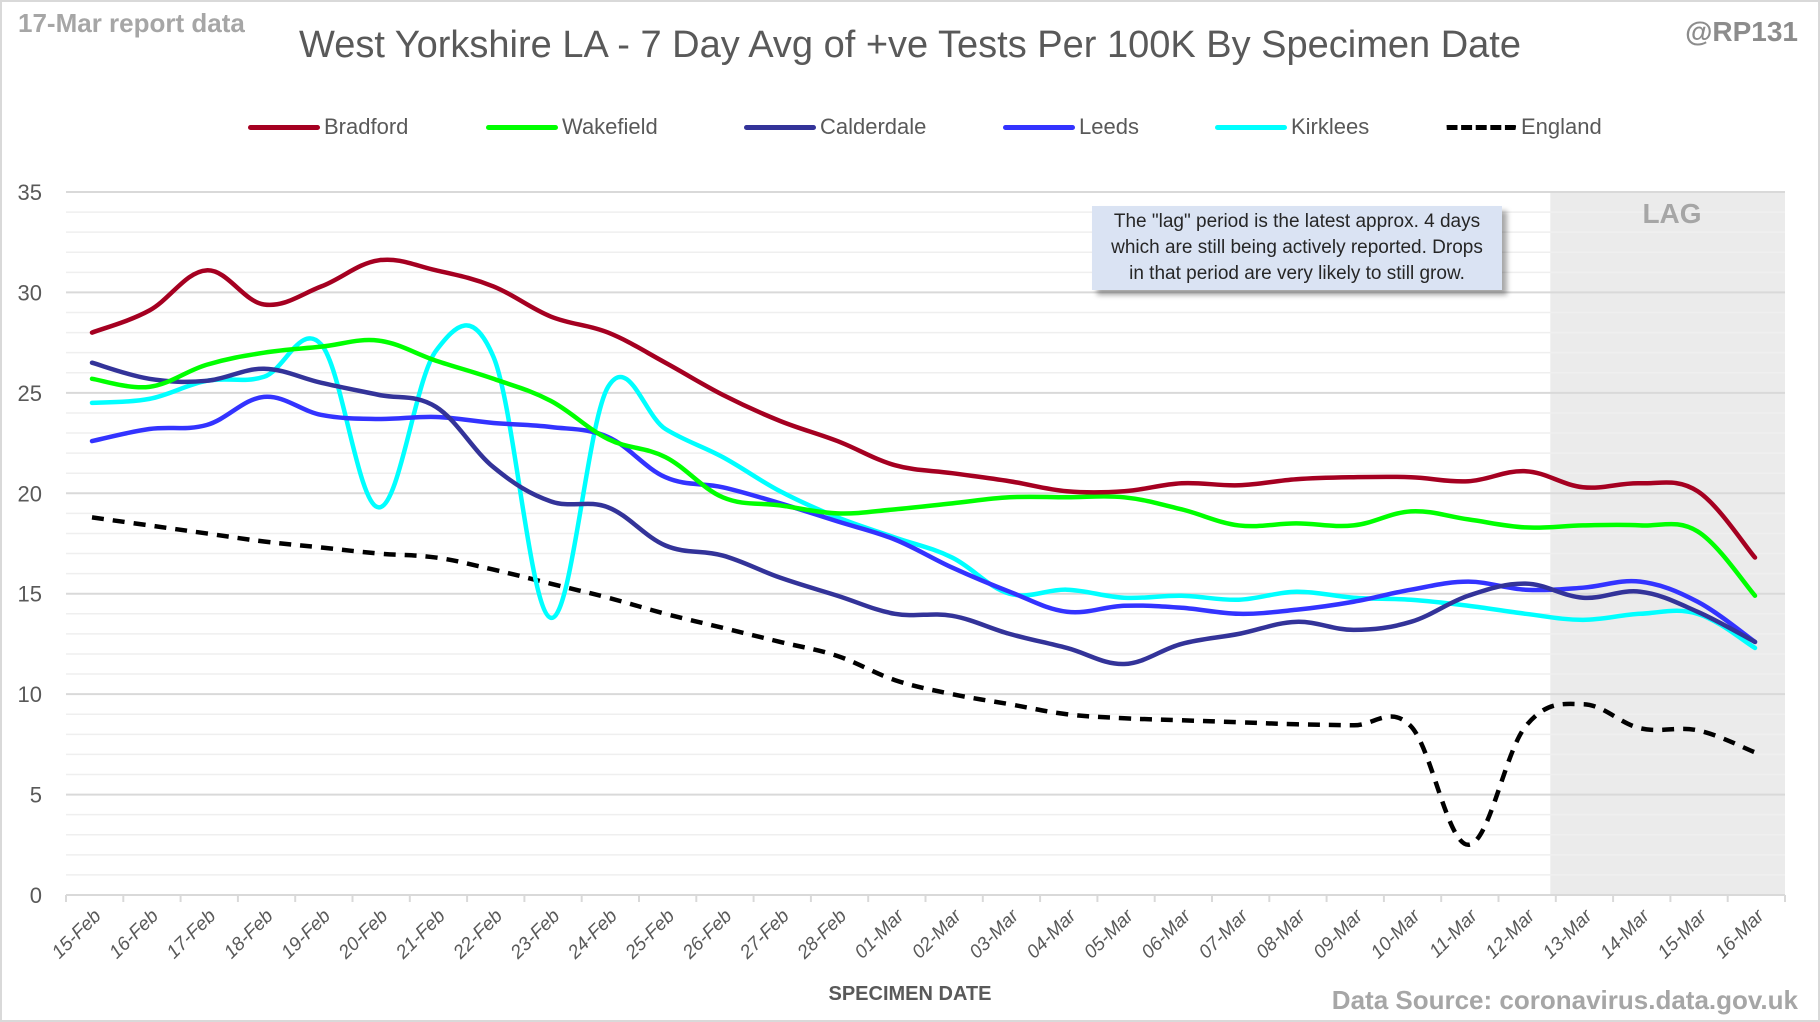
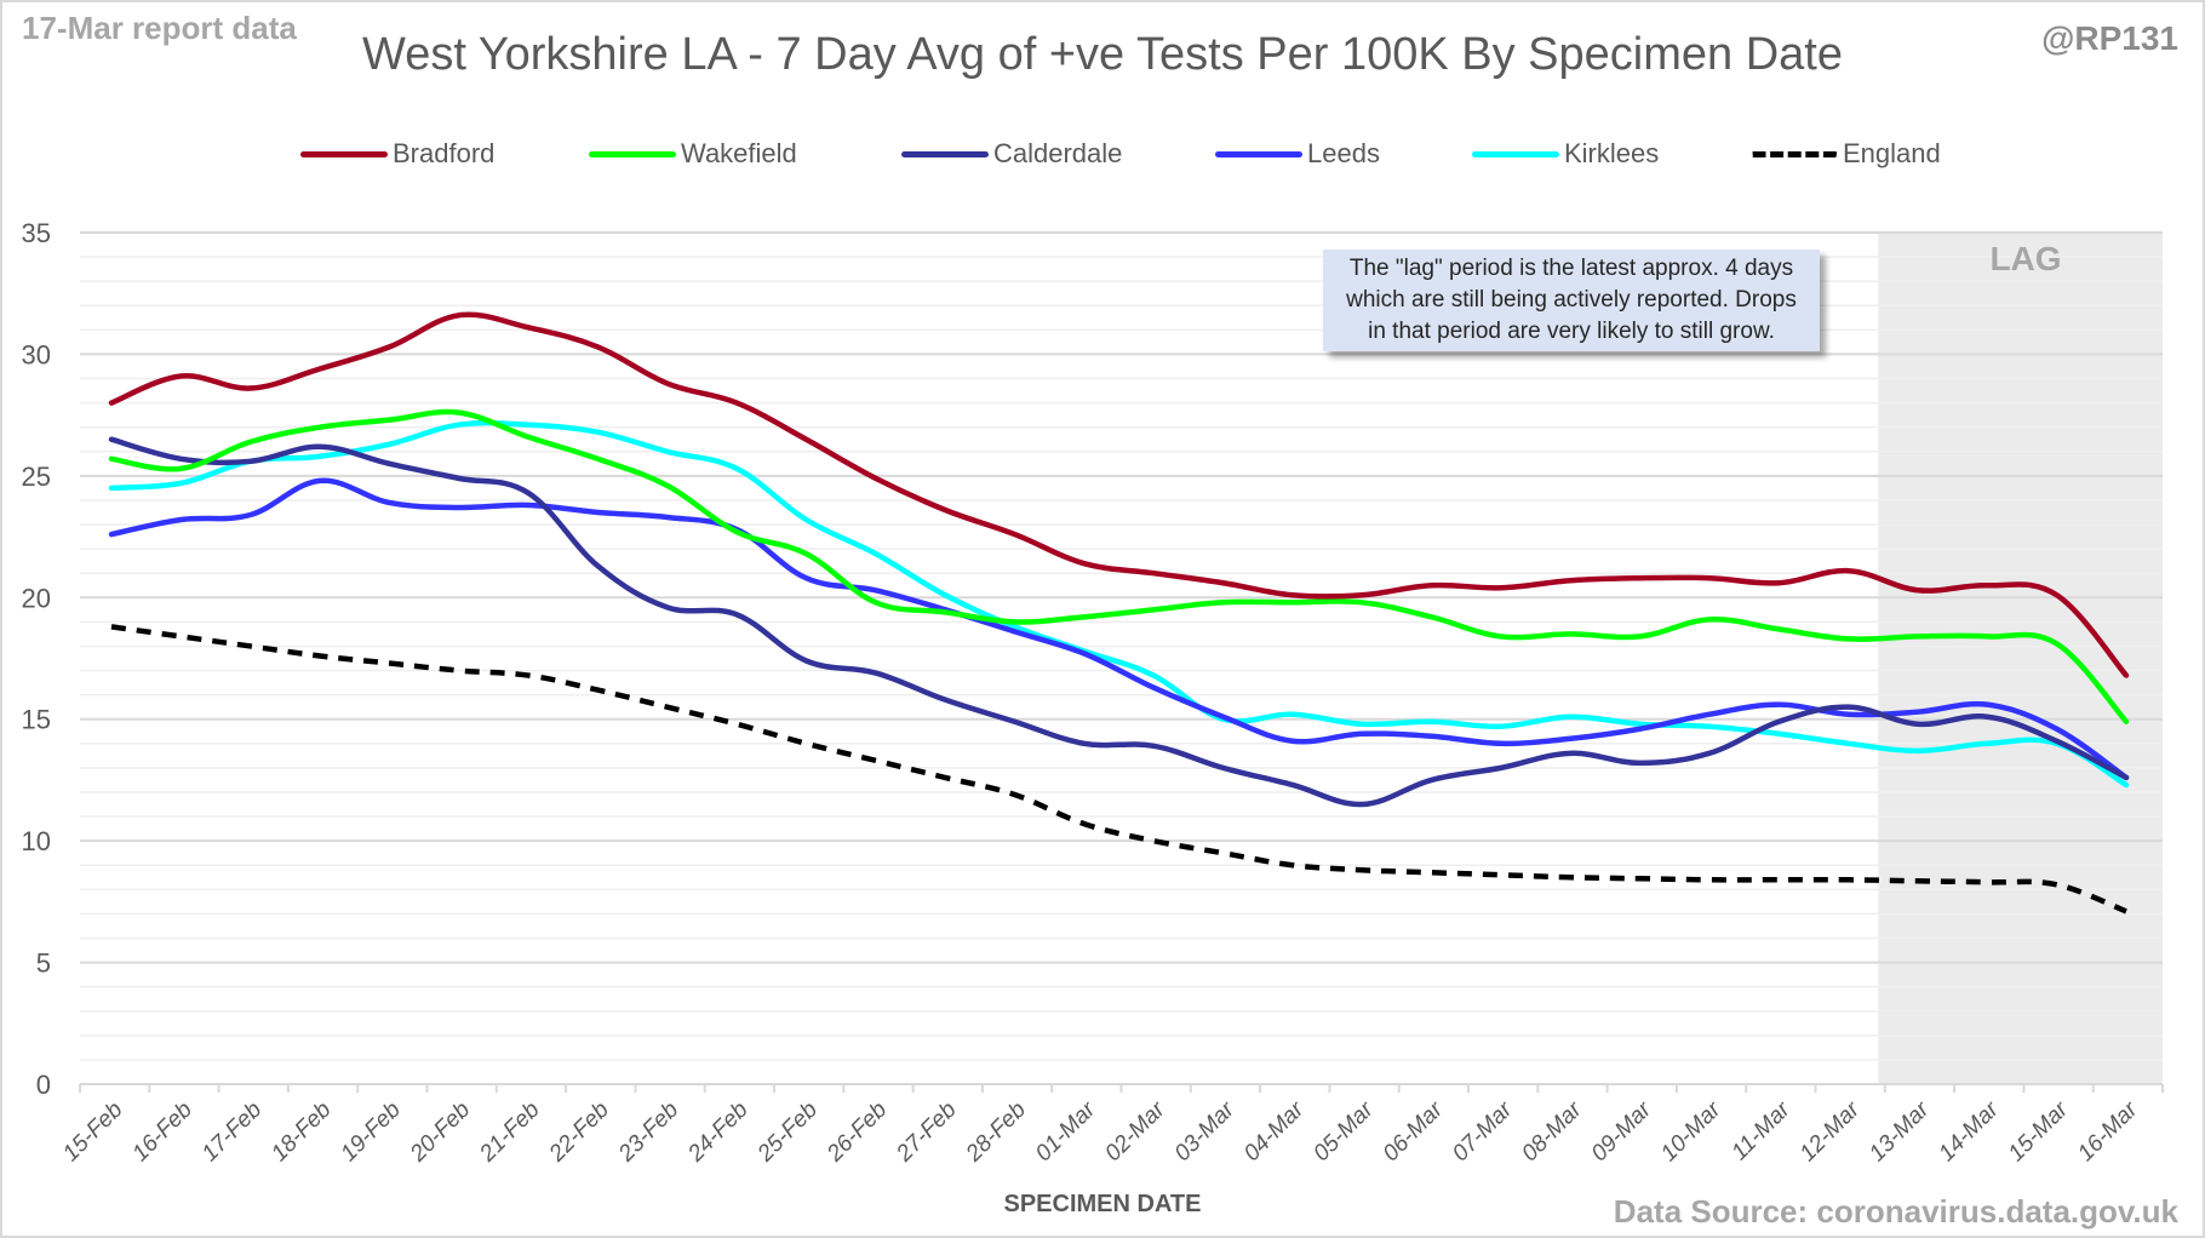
Bradford/17-Feb: 31.1 -> 28.6
Kirklees/19-Feb: 27.4 -> 26.3
Kirklees/20-Feb: 19.3 -> 27.1
Kirklees/23-Feb: 13.8 -> 26.0
England/11-Mar: 2.5 -> 8.4
England/13-Mar: 9.5 -> 8.3
